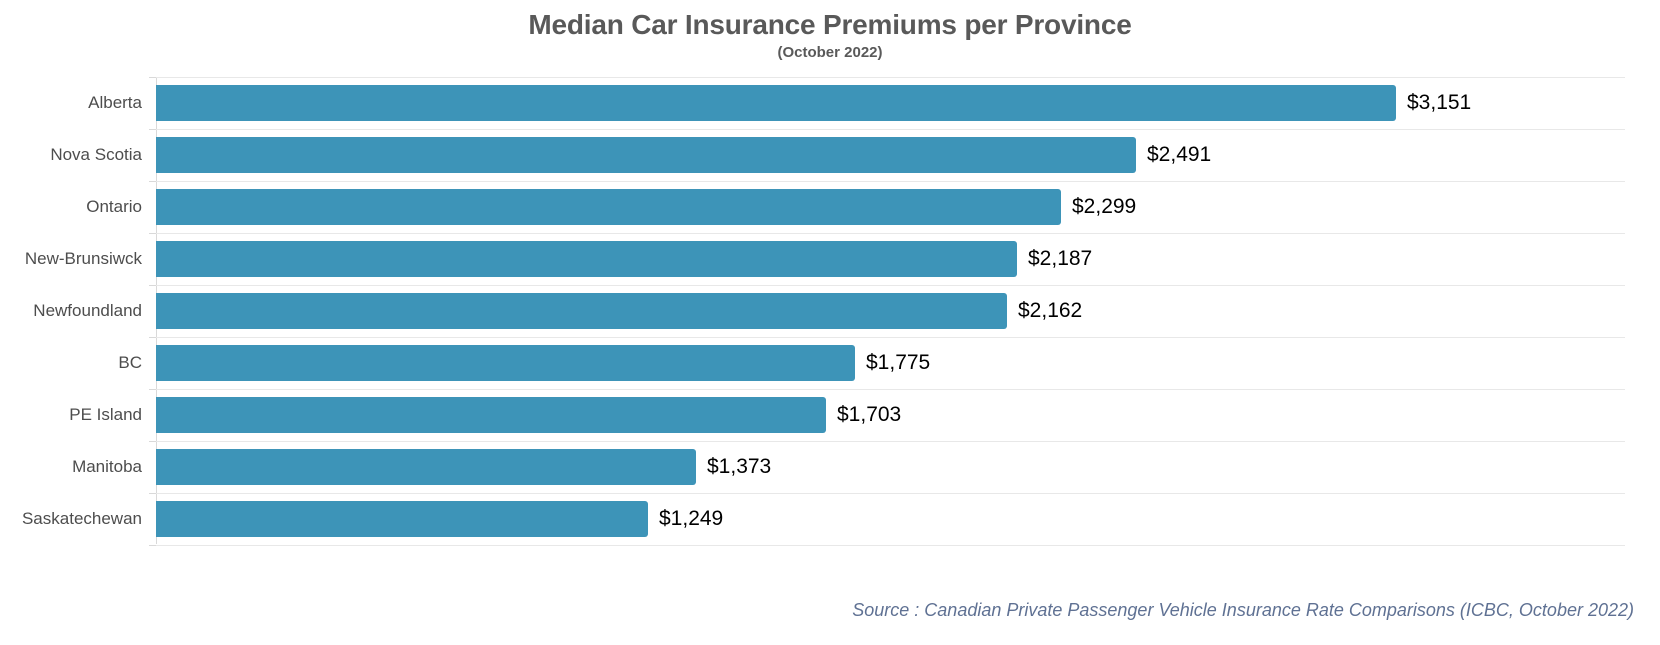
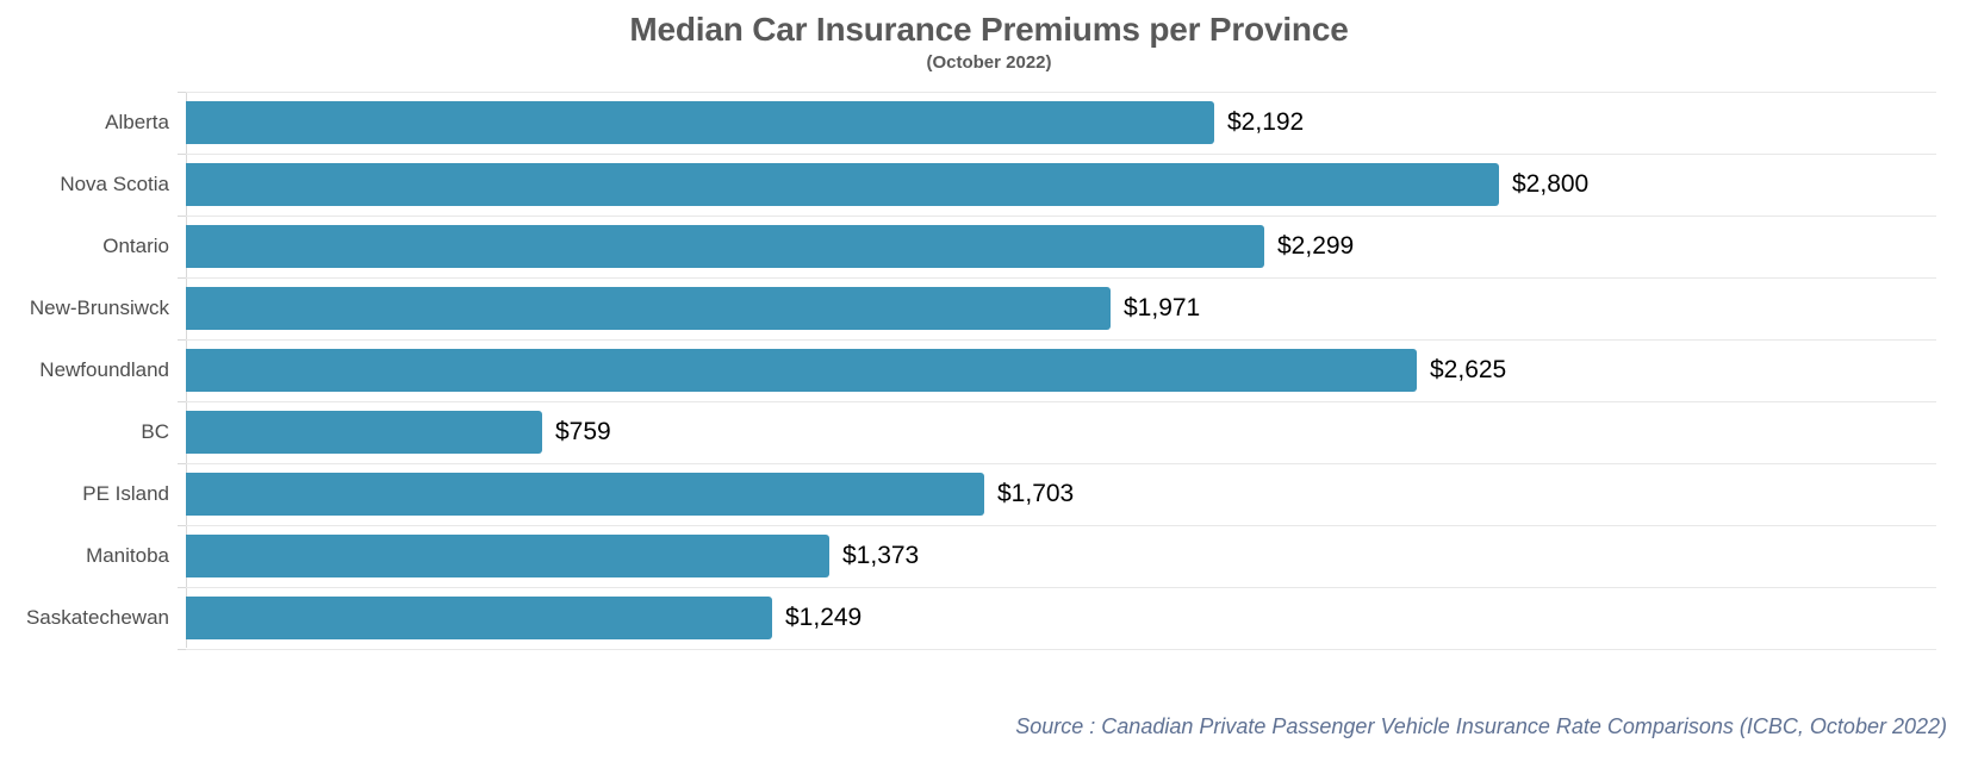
Alberta: $3,151 -> $2,192
Nova Scotia: $2,491 -> $2,800
New-Brunsiwck: $2,187 -> $1,971
Newfoundland: $2,162 -> $2,625
BC: $1,775 -> $759
